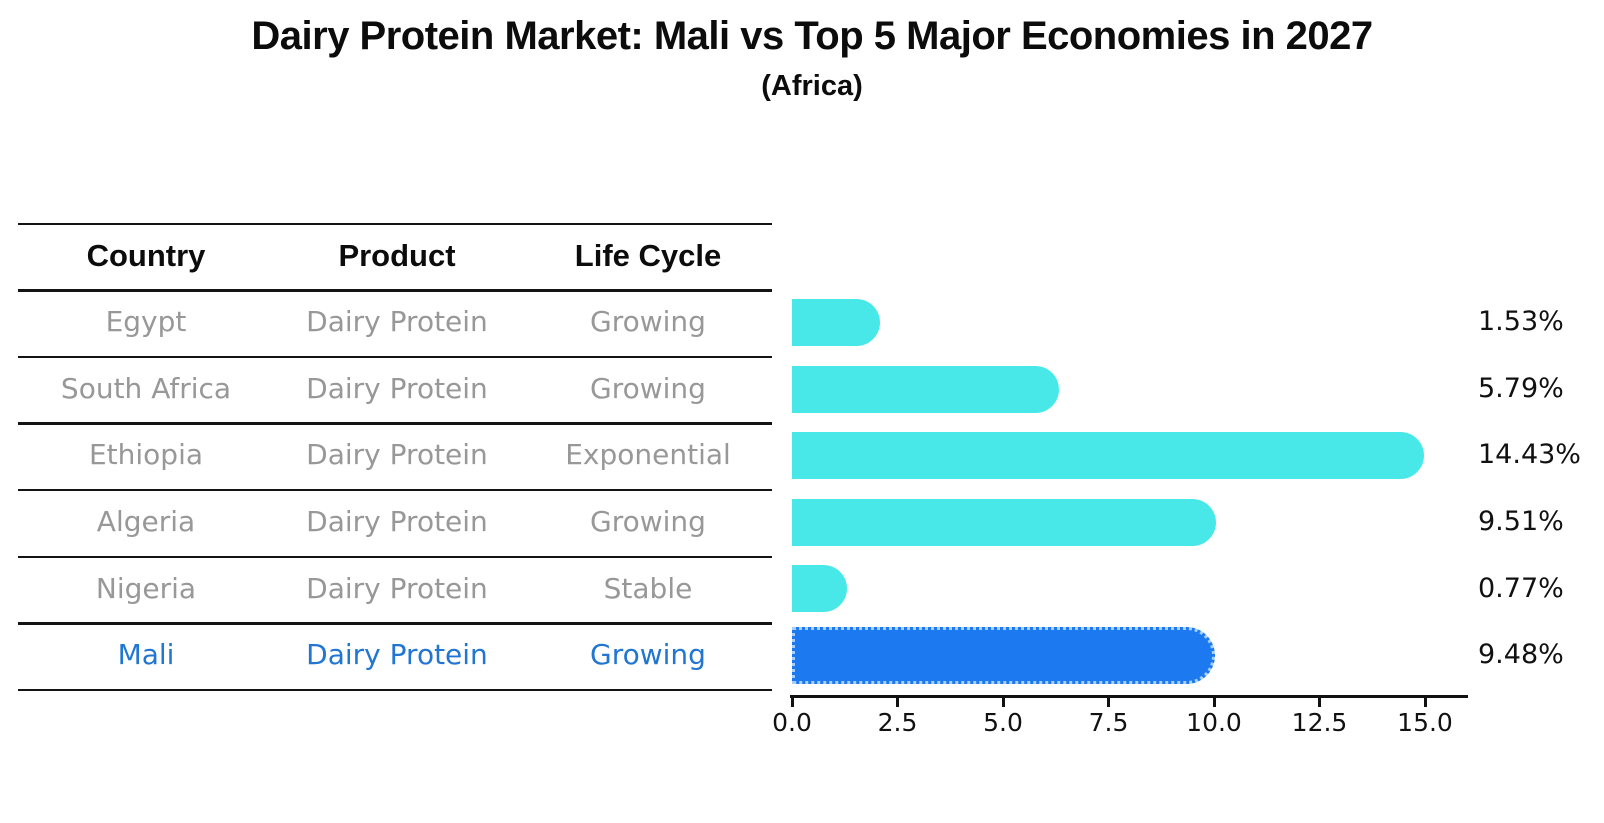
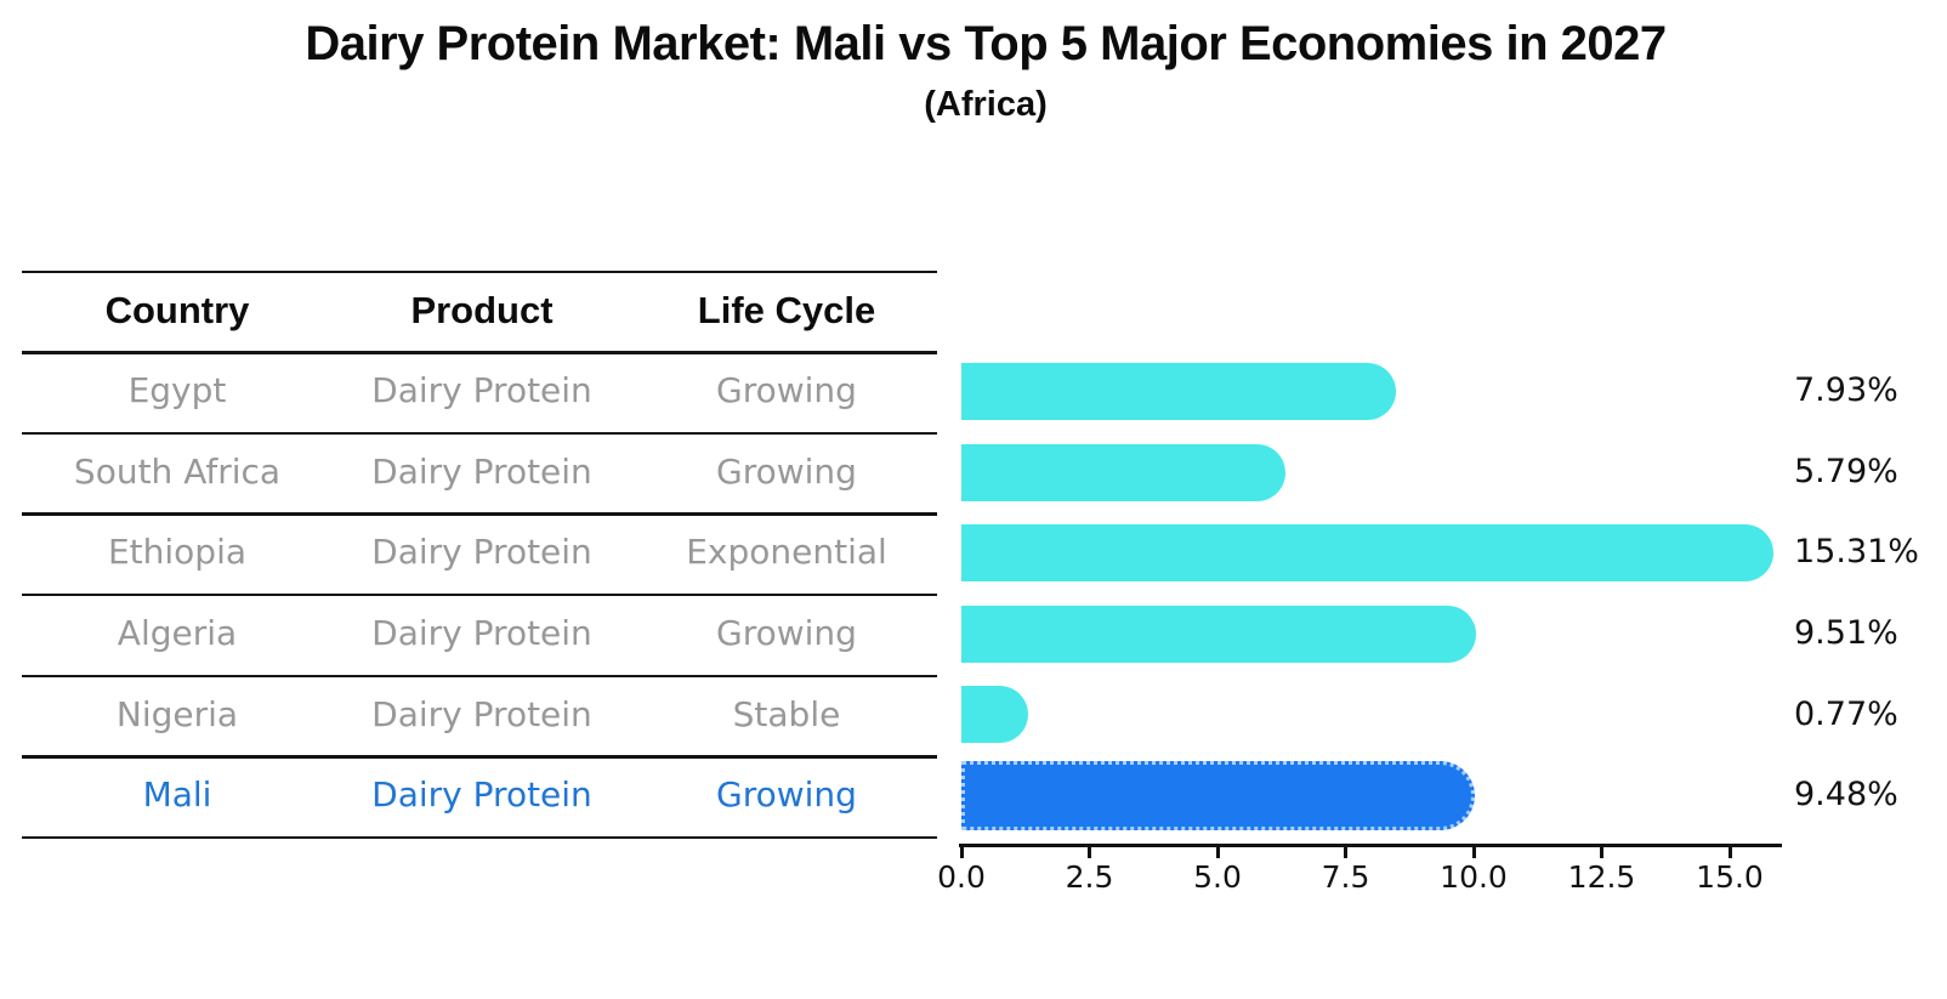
Egypt: 1.53% -> 7.93%
Ethiopia: 14.43% -> 15.31%
